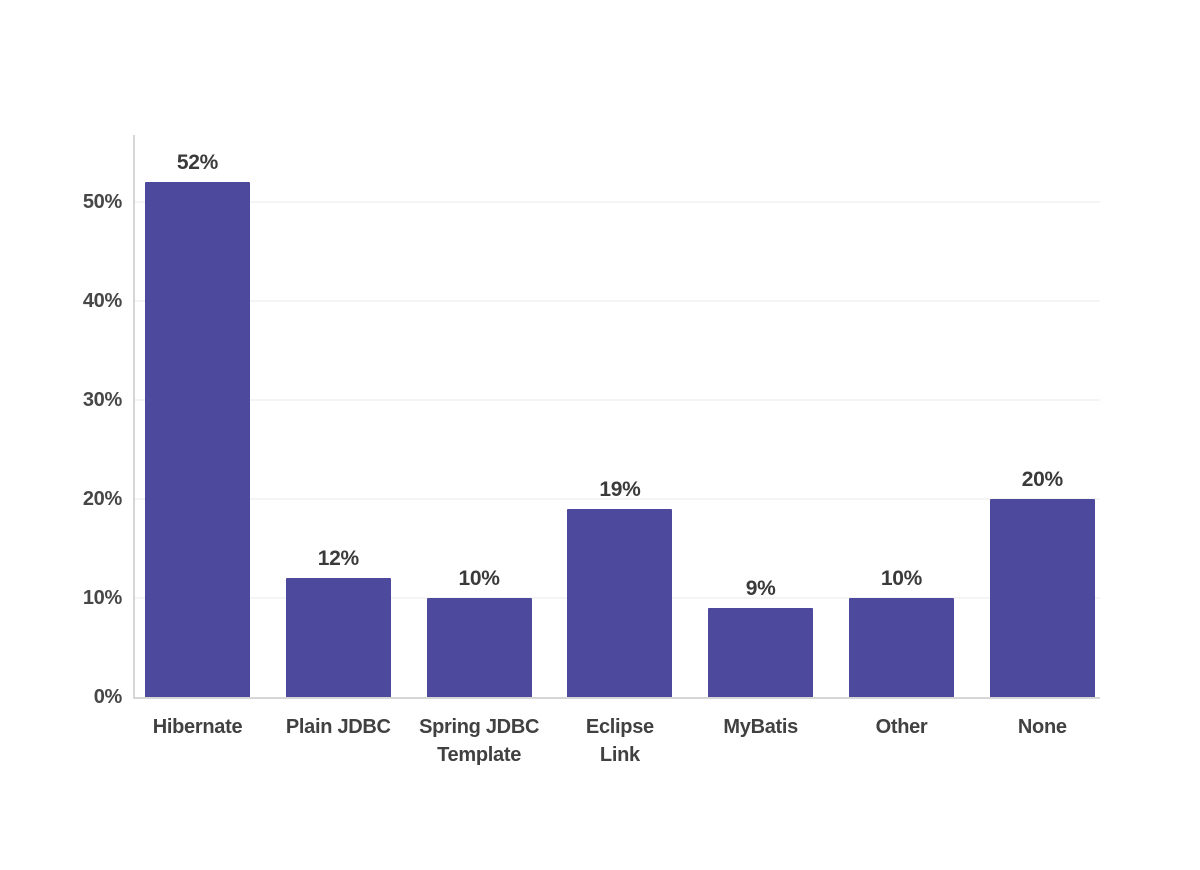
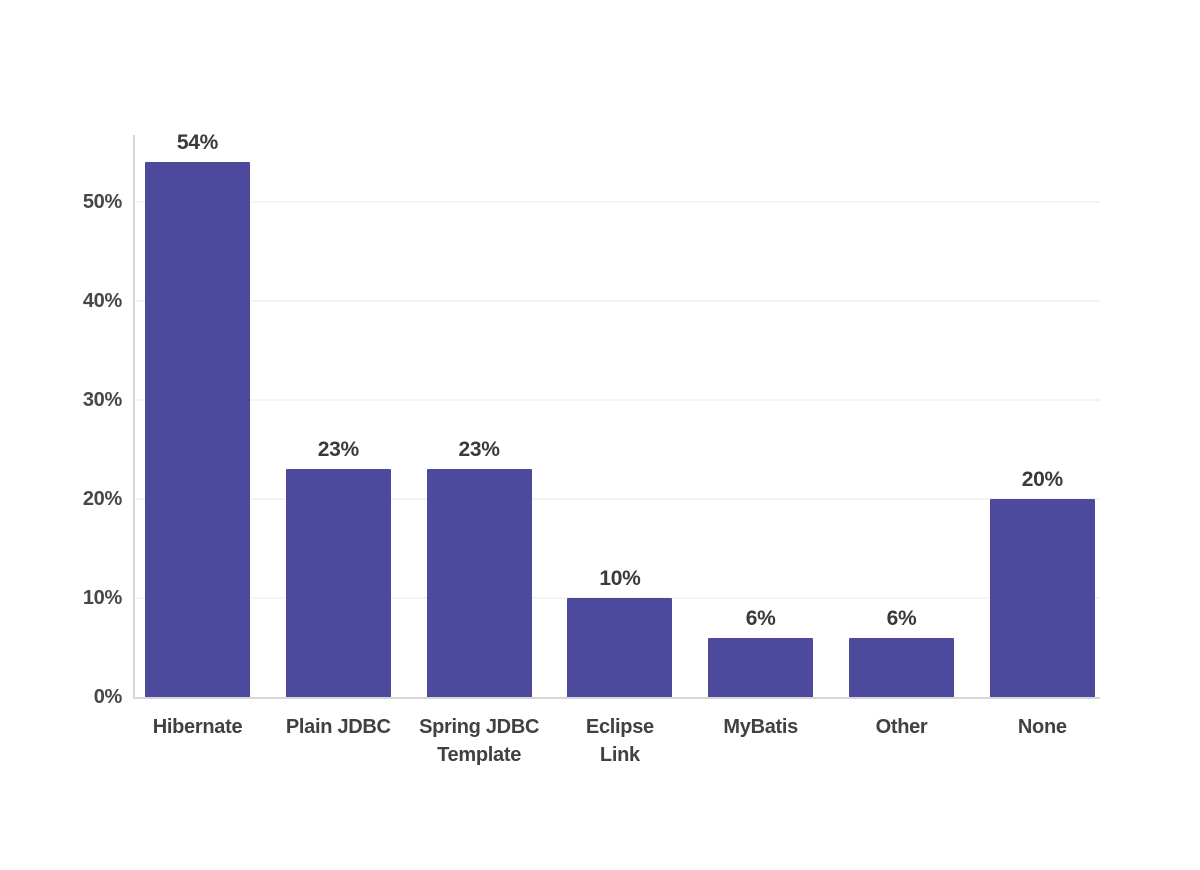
Hibernate: 52% -> 54%
Plain JDBC: 12% -> 23%
Spring JDBC Template: 10% -> 23%
Eclipse Link: 19% -> 10%
MyBatis: 9% -> 6%
Other: 10% -> 6%
